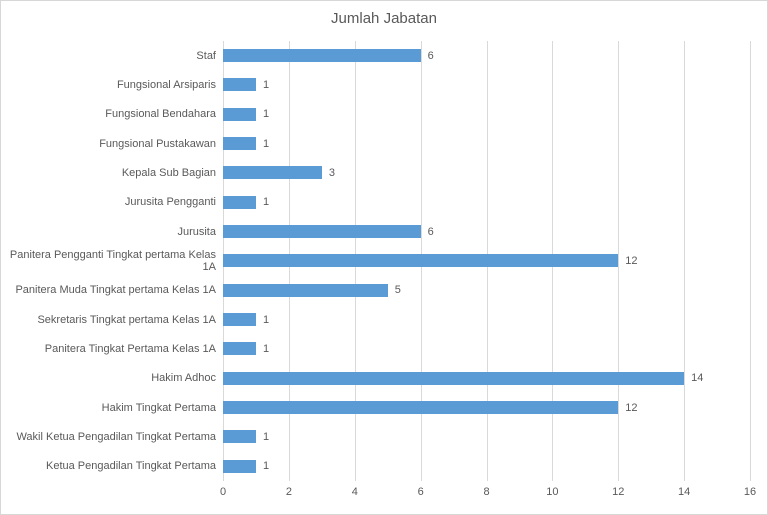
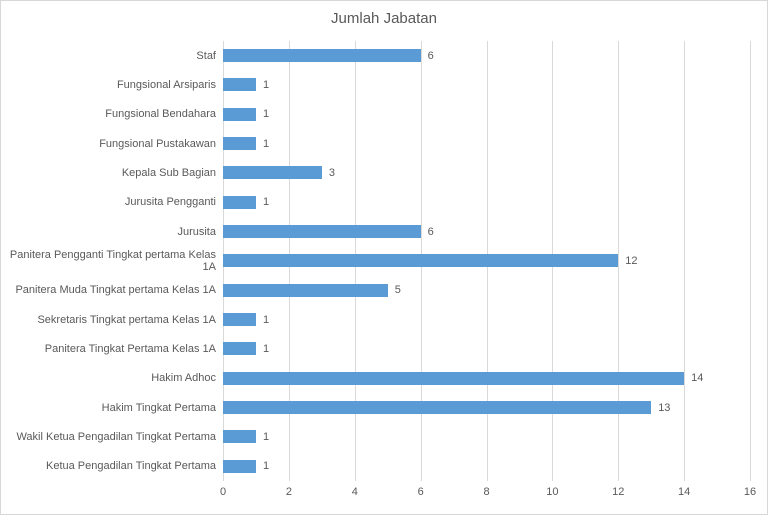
Hakim Tingkat Pertama: 12 -> 13
